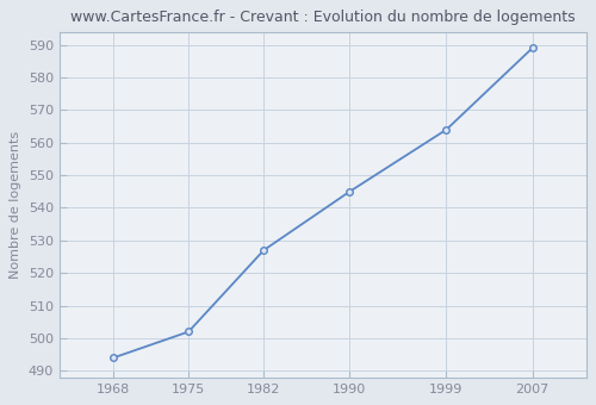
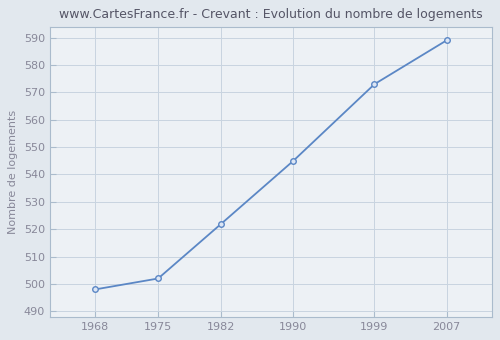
1968: 494 -> 498
1982: 527 -> 522
1999: 564 -> 573
